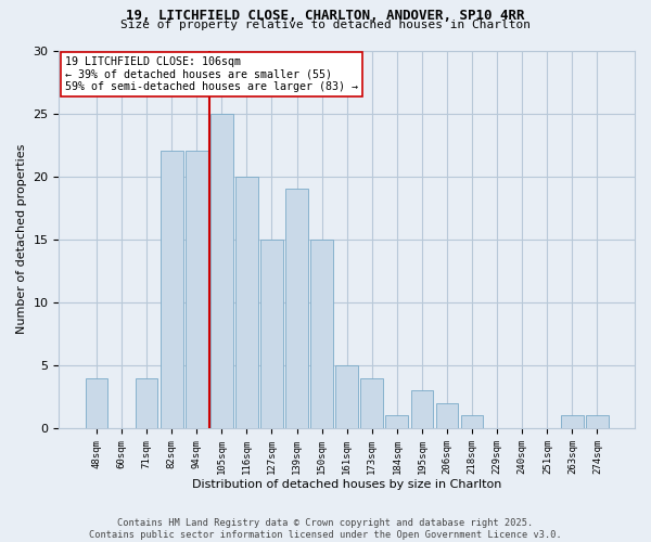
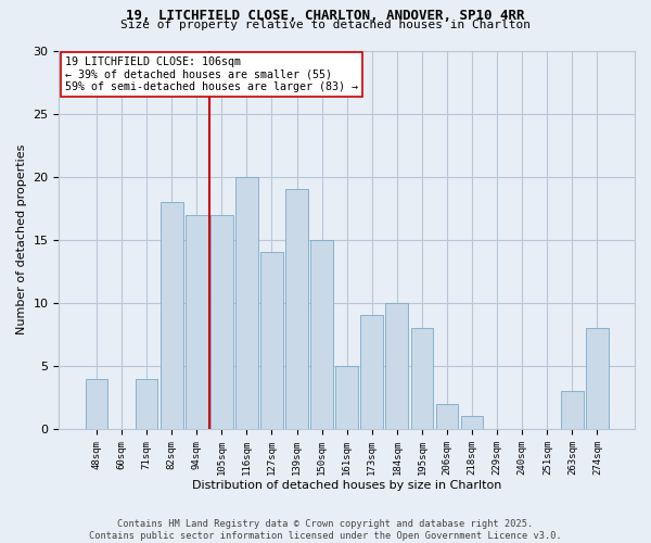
82sqm: 22 -> 18
94sqm: 22 -> 17
105sqm: 25 -> 17
127sqm: 15 -> 14
173sqm: 4 -> 9
184sqm: 1 -> 10
195sqm: 3 -> 8
263sqm: 1 -> 3
274sqm: 1 -> 8
